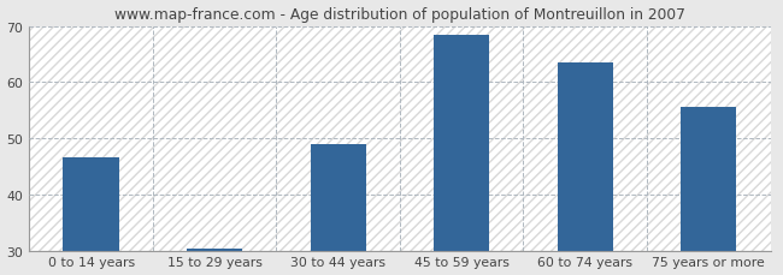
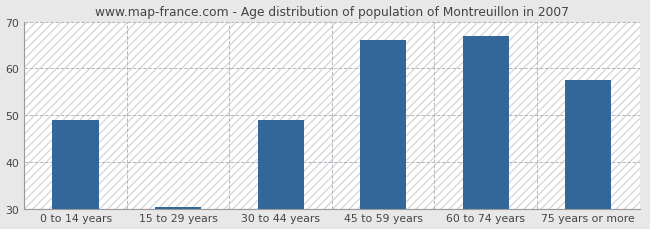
0 to 14 years: 46.5 -> 49.0
45 to 59 years: 68.5 -> 66.0
60 to 74 years: 63.5 -> 67.0
75 years or more: 55.5 -> 57.5
